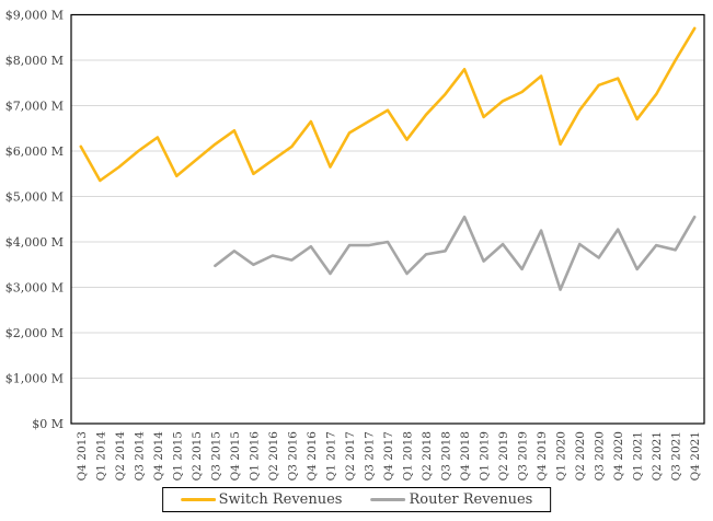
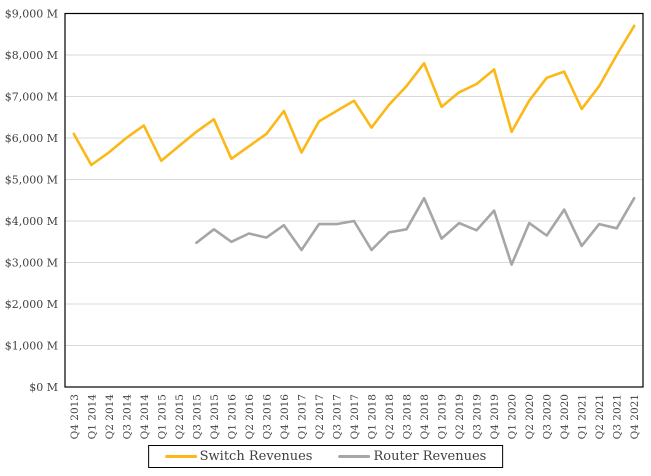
Router Revenues/Q3 2019: $3400M -> $3800M
